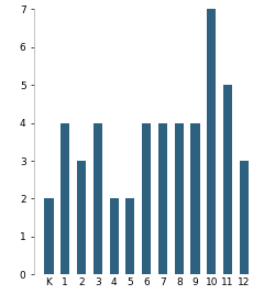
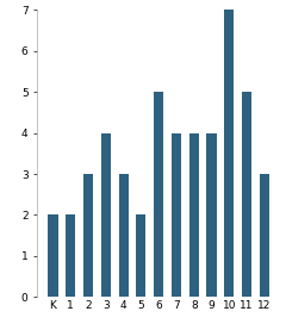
1: 4 -> 2
4: 2 -> 3
6: 4 -> 5
